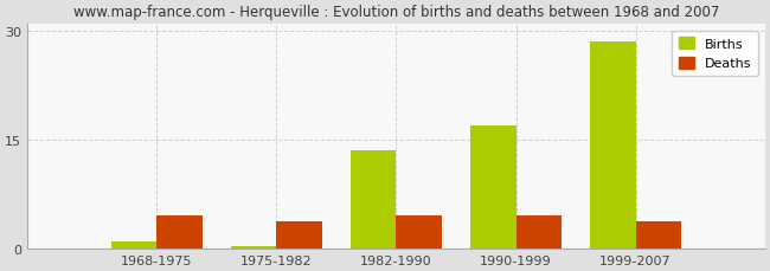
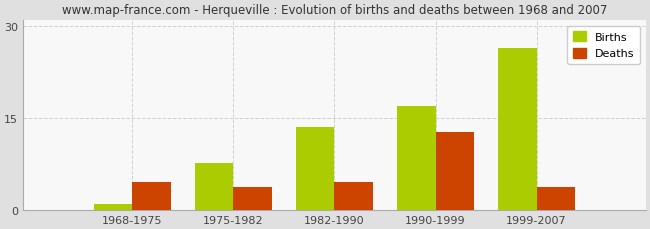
Births/1975-1982: 0.3 -> 7.6
Deaths/1990-1999: 4.5 -> 12.8
Births/1999-2007: 28.5 -> 26.4
